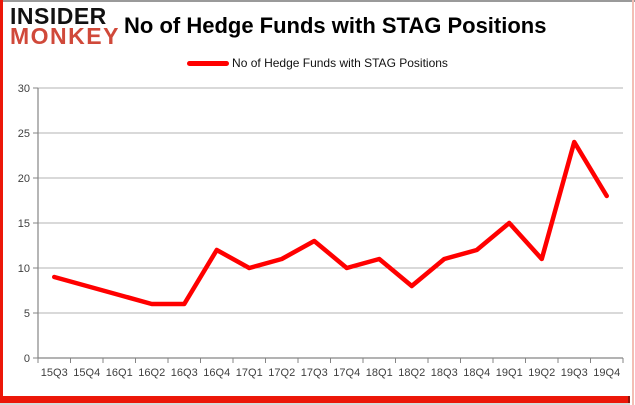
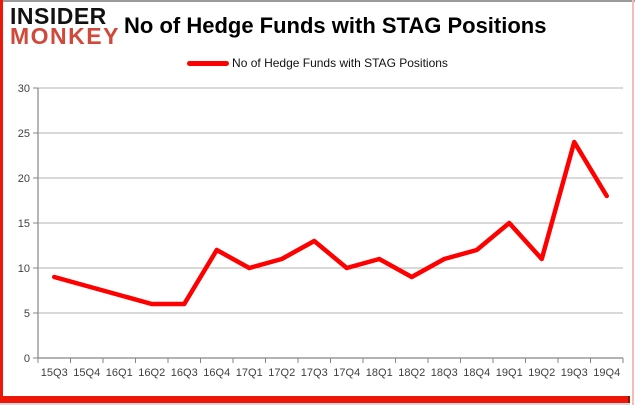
18Q2: 8 -> 9
